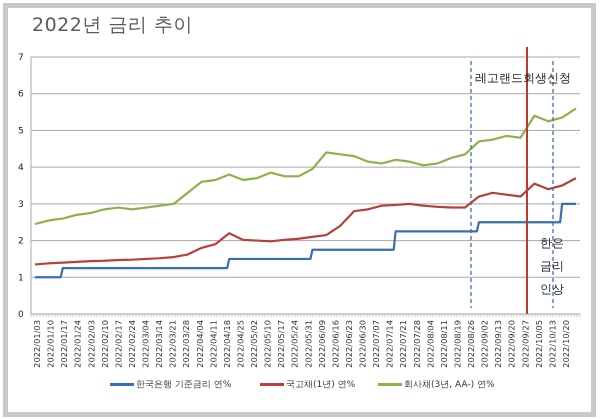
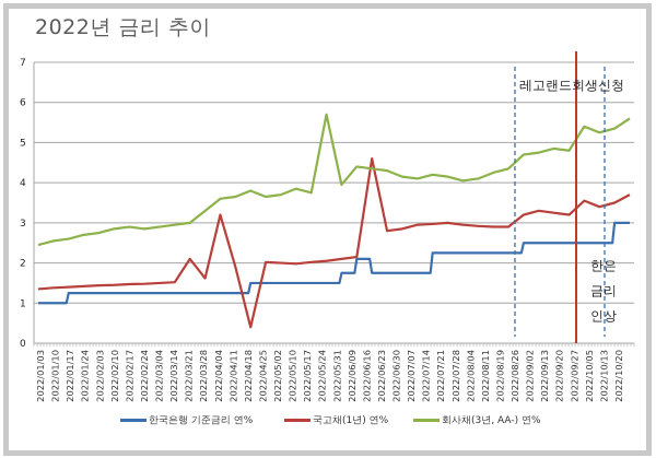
국고채(1년) 연%/2022/03/21: 1.6 -> 2.1
국고채(1년) 연%/2022/04/04: 1.8 -> 3.2
국고채(1년) 연%/2022/04/18: 2.2 -> 0.4
회사채(3년, AA-) 연%/2022/05/24: 3.8 -> 5.7
한국은행 기준금리 연%/2022/06/09: 1.8 -> 2.1
국고채(1년) 연%/2022/06/16: 2.4 -> 4.6
